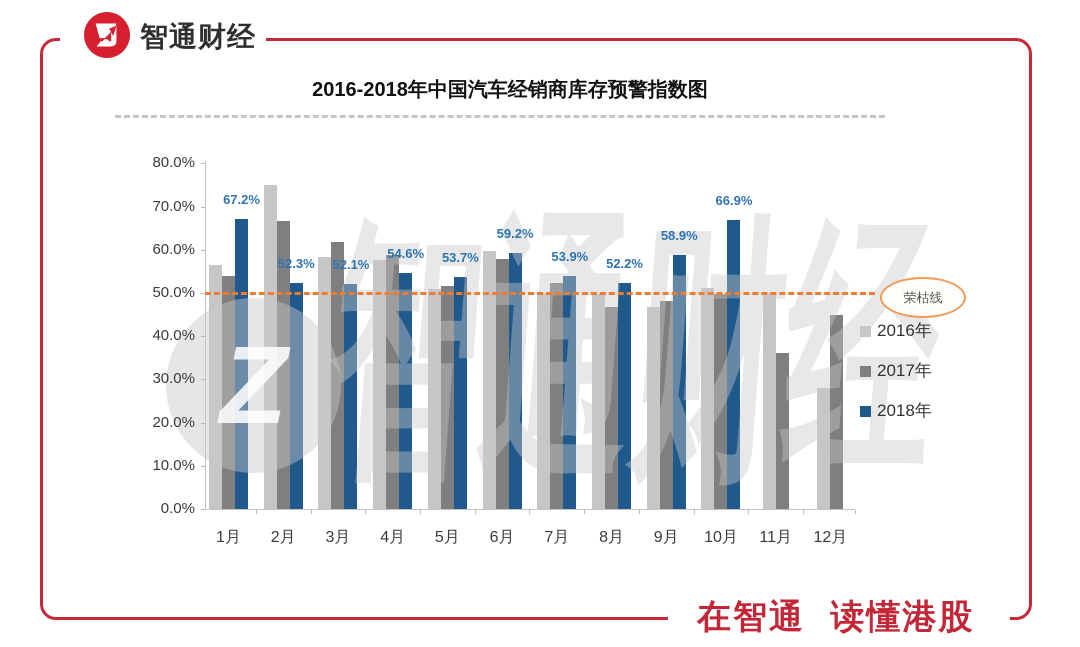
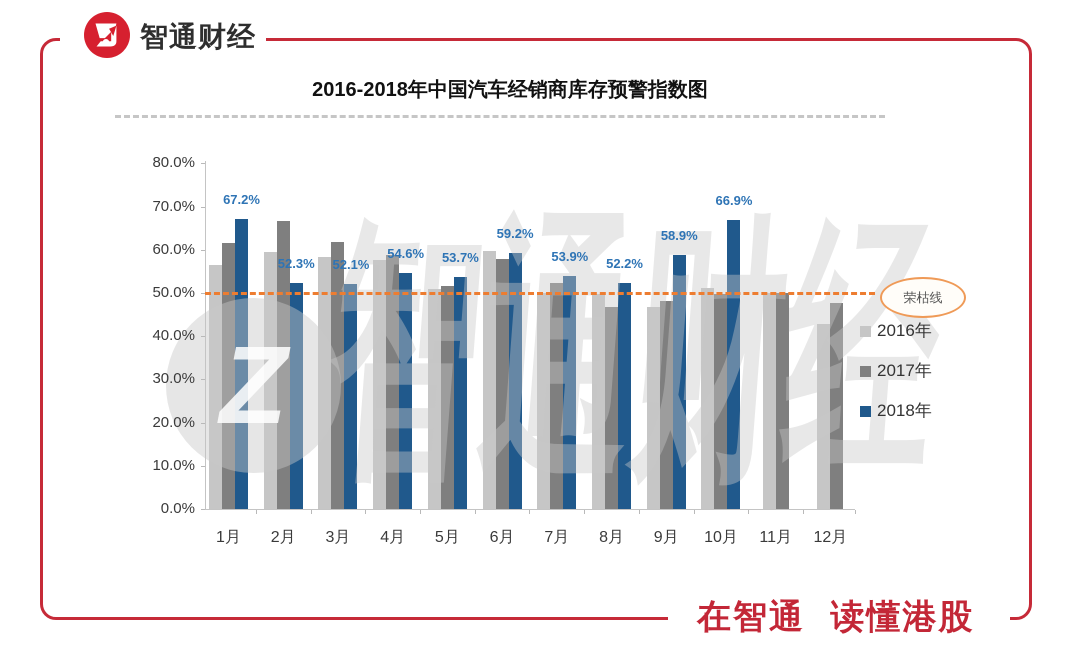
2017年/1月: 54% -> 62%
2016年/2月: 75% -> 59%
2017年/11月: 36% -> 50%
2016年/12月: 28% -> 43%
2017年/12月: 45% -> 48%
